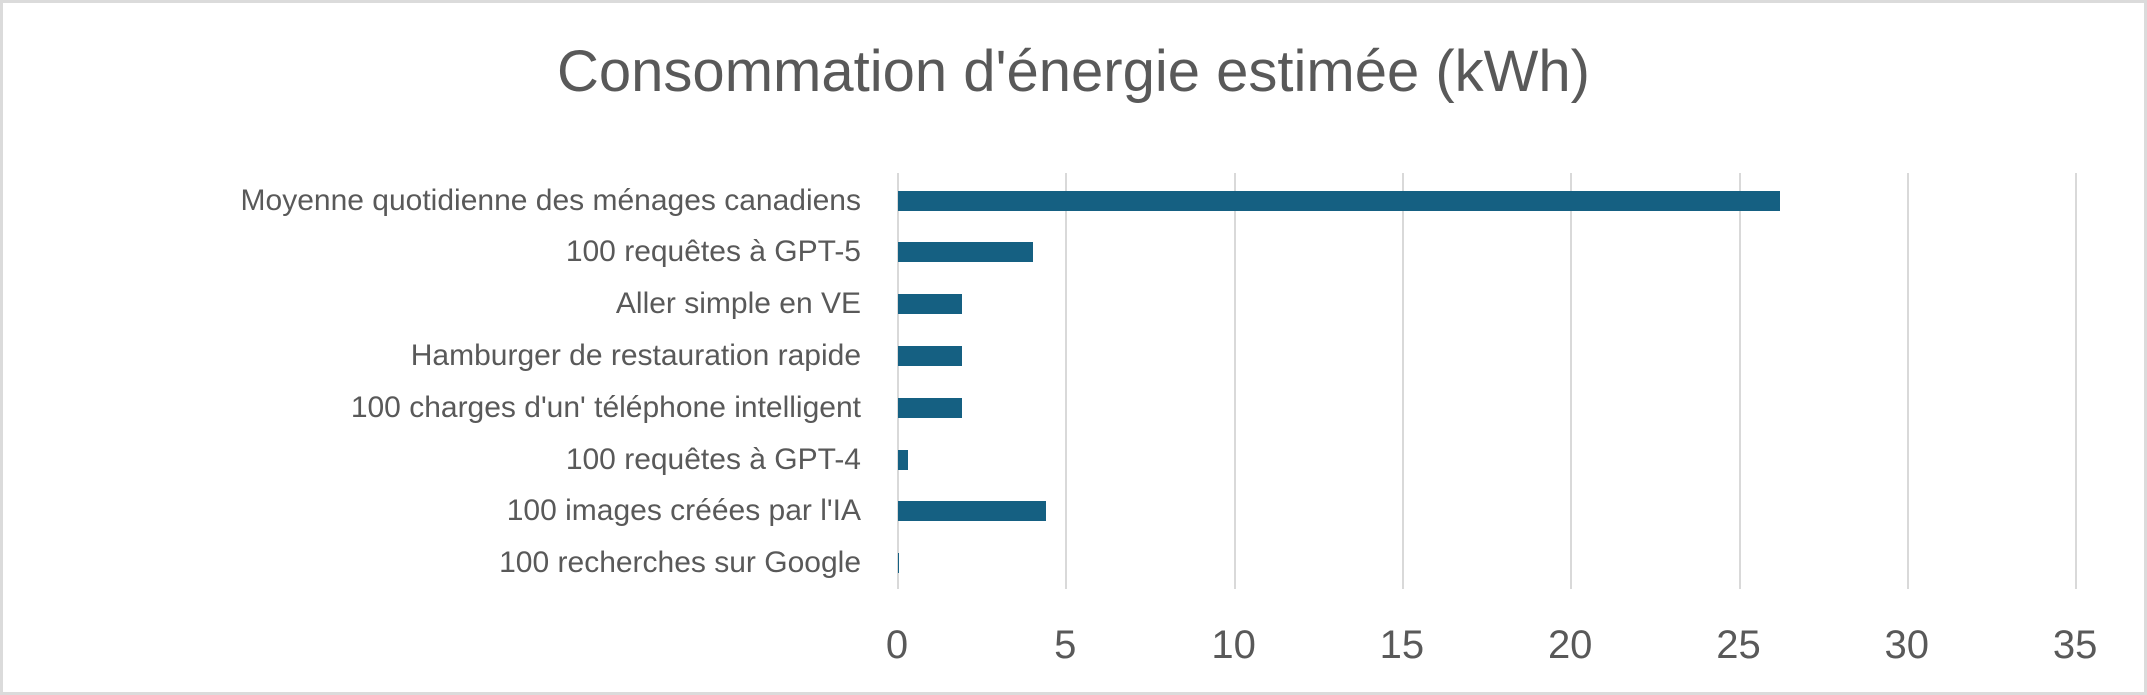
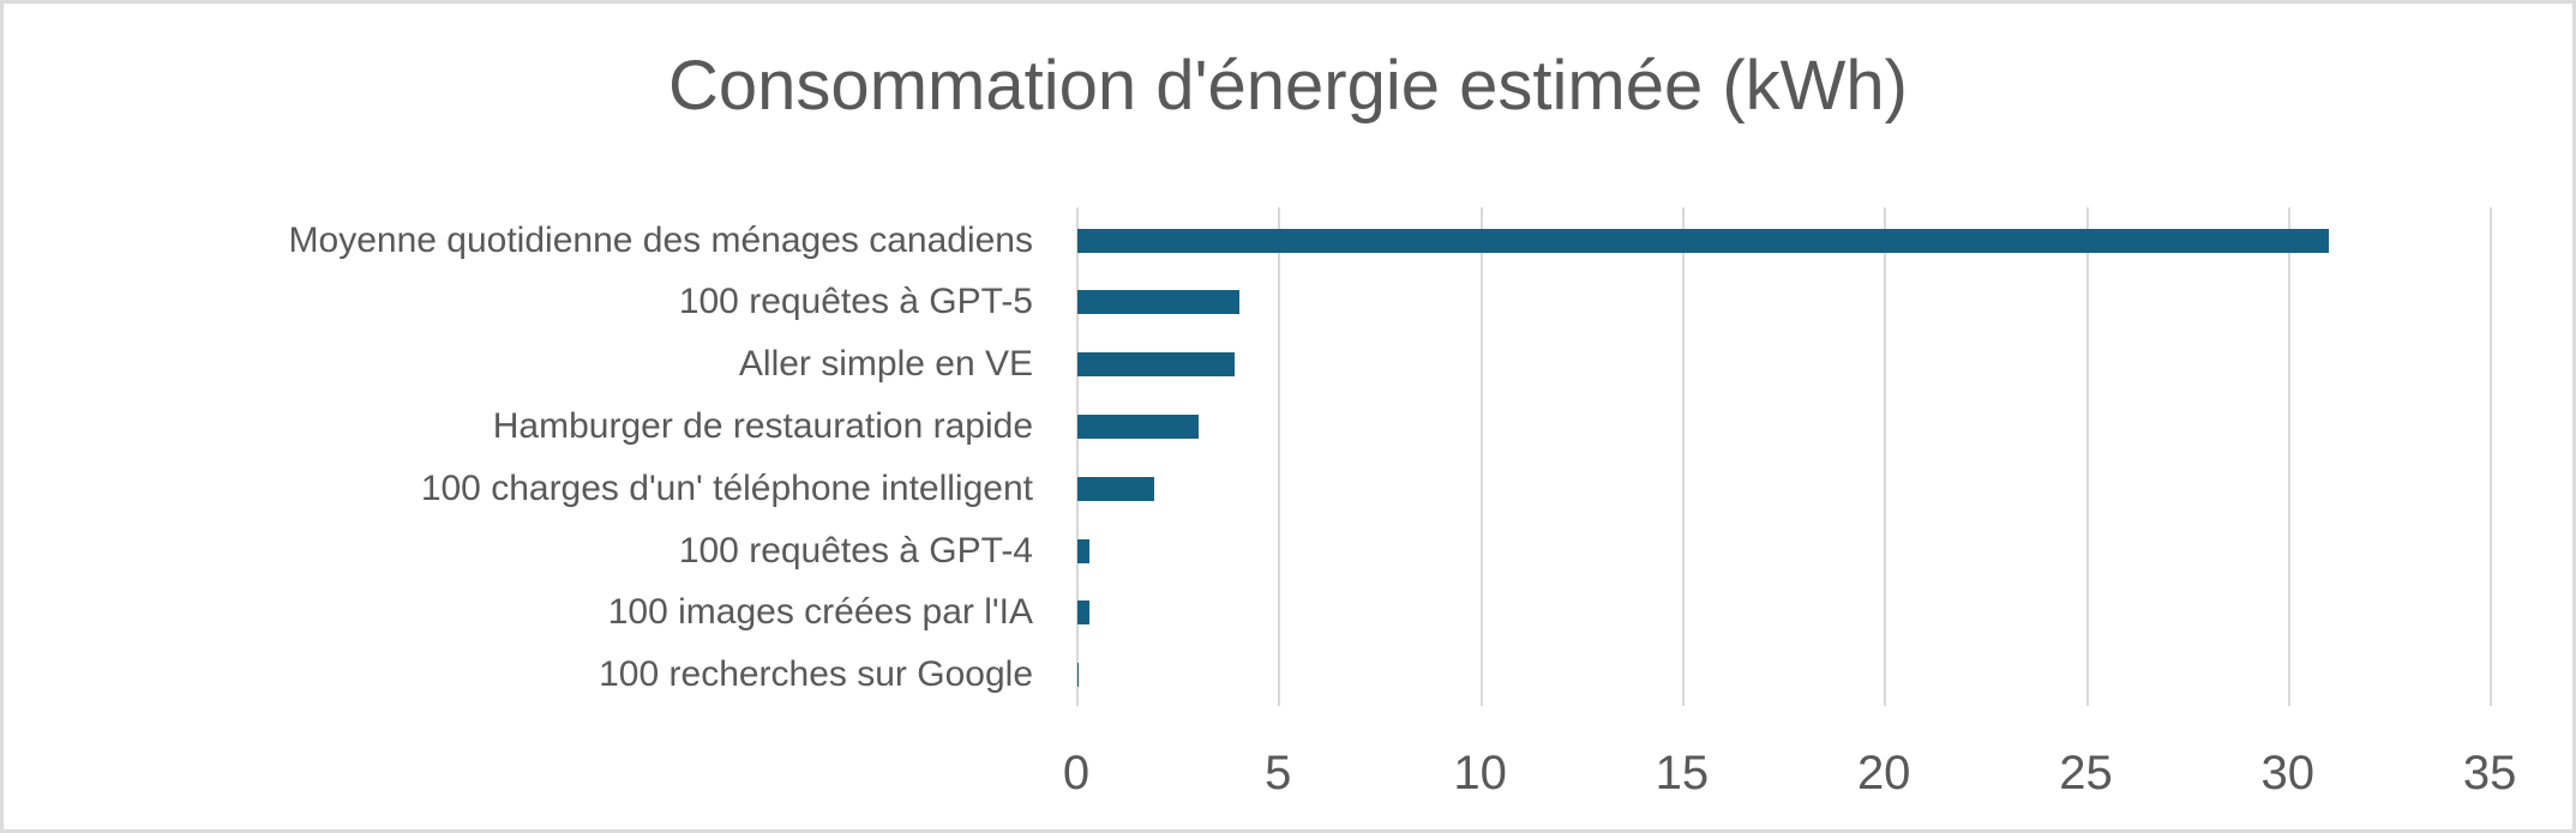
Moyenne quotidienne des ménages canadiens: 26.2 -> 31.0
Aller simple en VE: 1.9 -> 3.9
Hamburger de restauration rapide: 1.9 -> 3.0
100 images créées par l'IA: 4.4 -> 0.3
